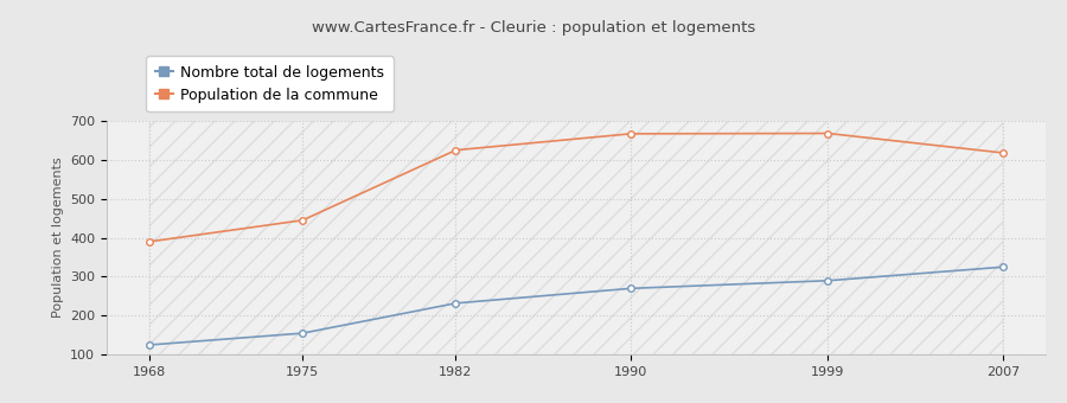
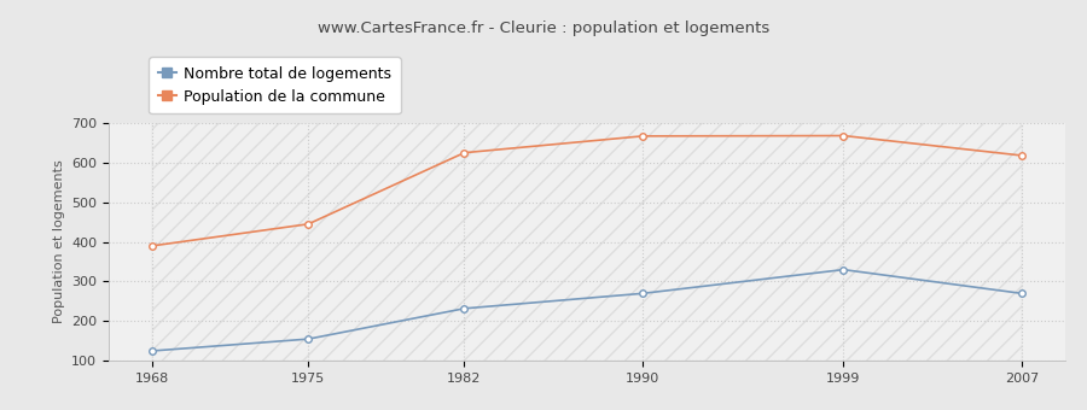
Nombre total de logements/1999: 290 -> 330
Nombre total de logements/2007: 325 -> 270
